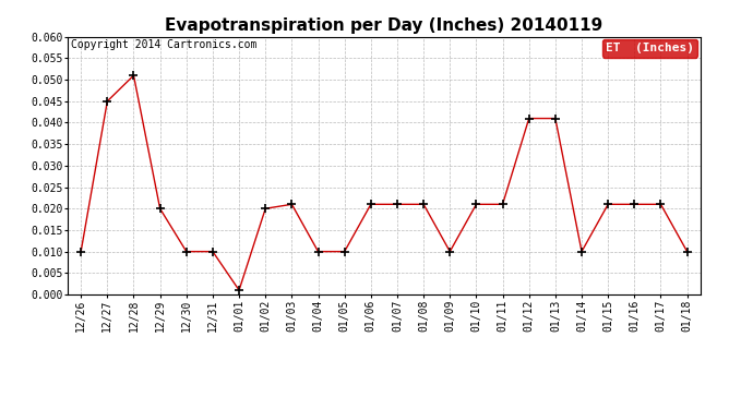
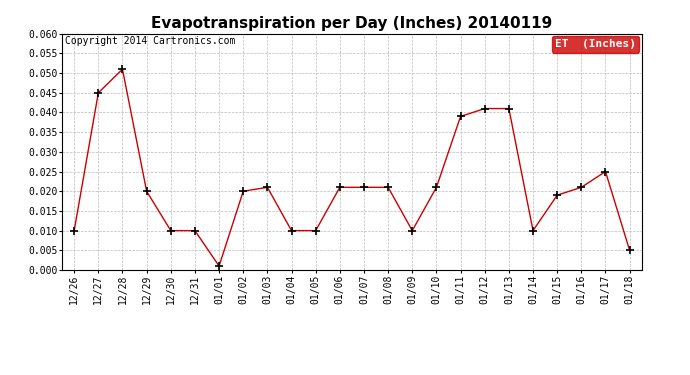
01/11: 0.021 -> 0.039
01/15: 0.021 -> 0.019
01/17: 0.021 -> 0.025
01/18: 0.010 -> 0.005
